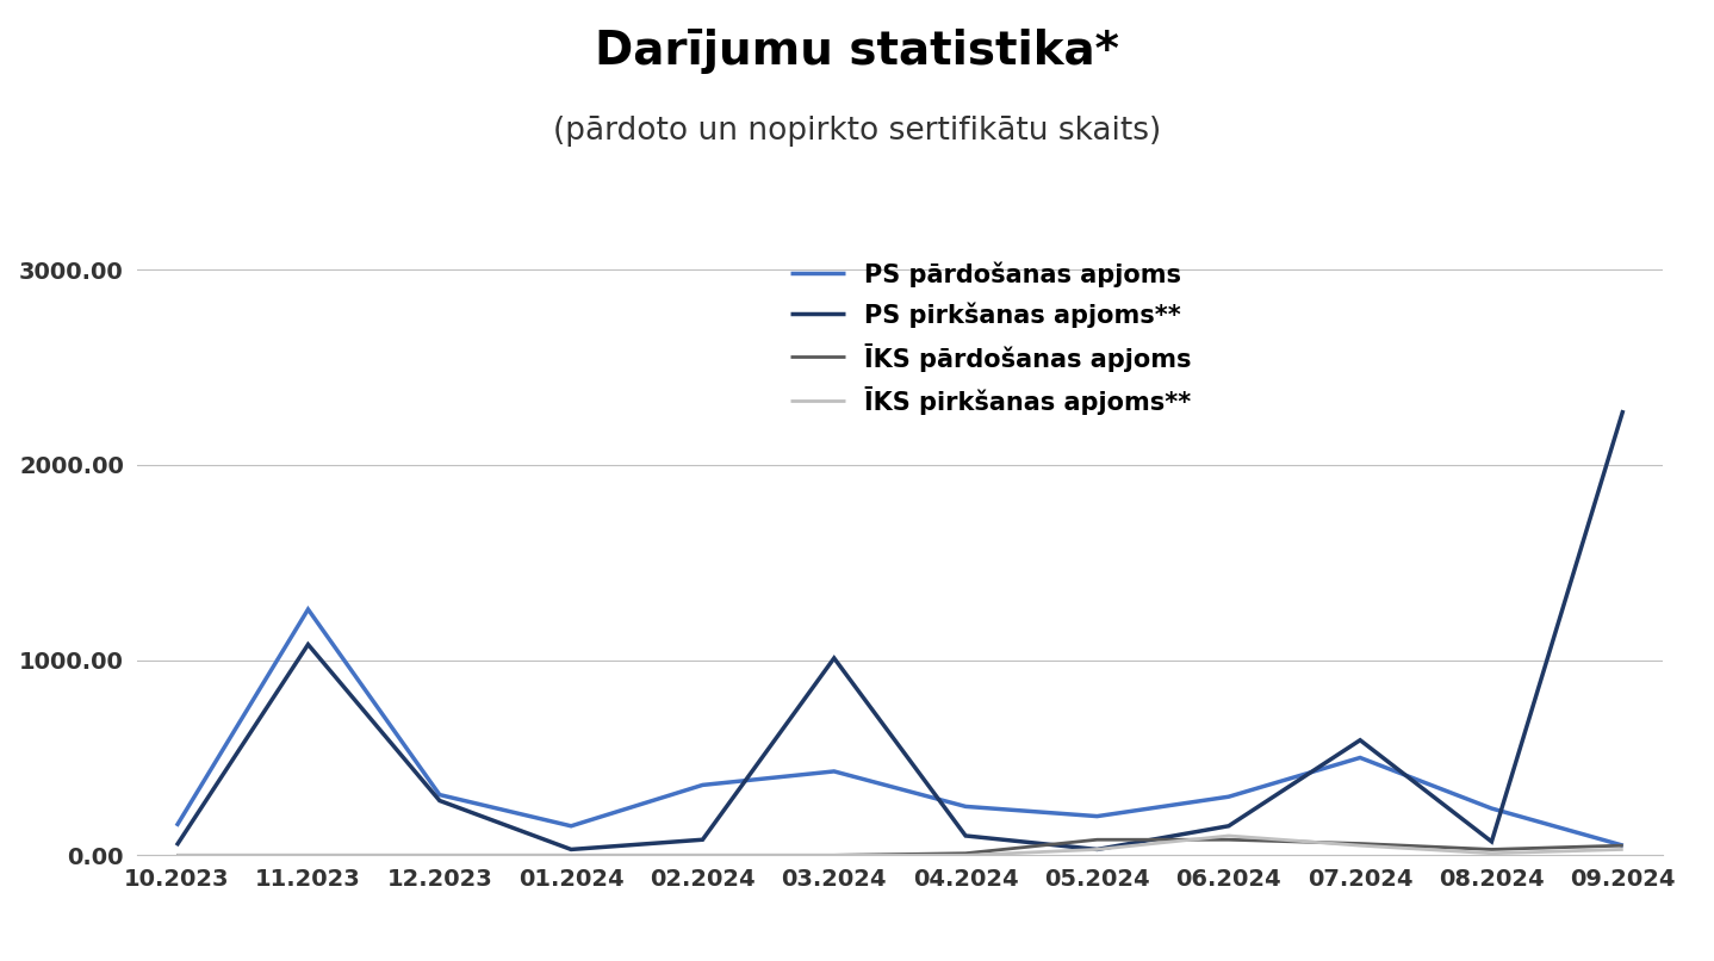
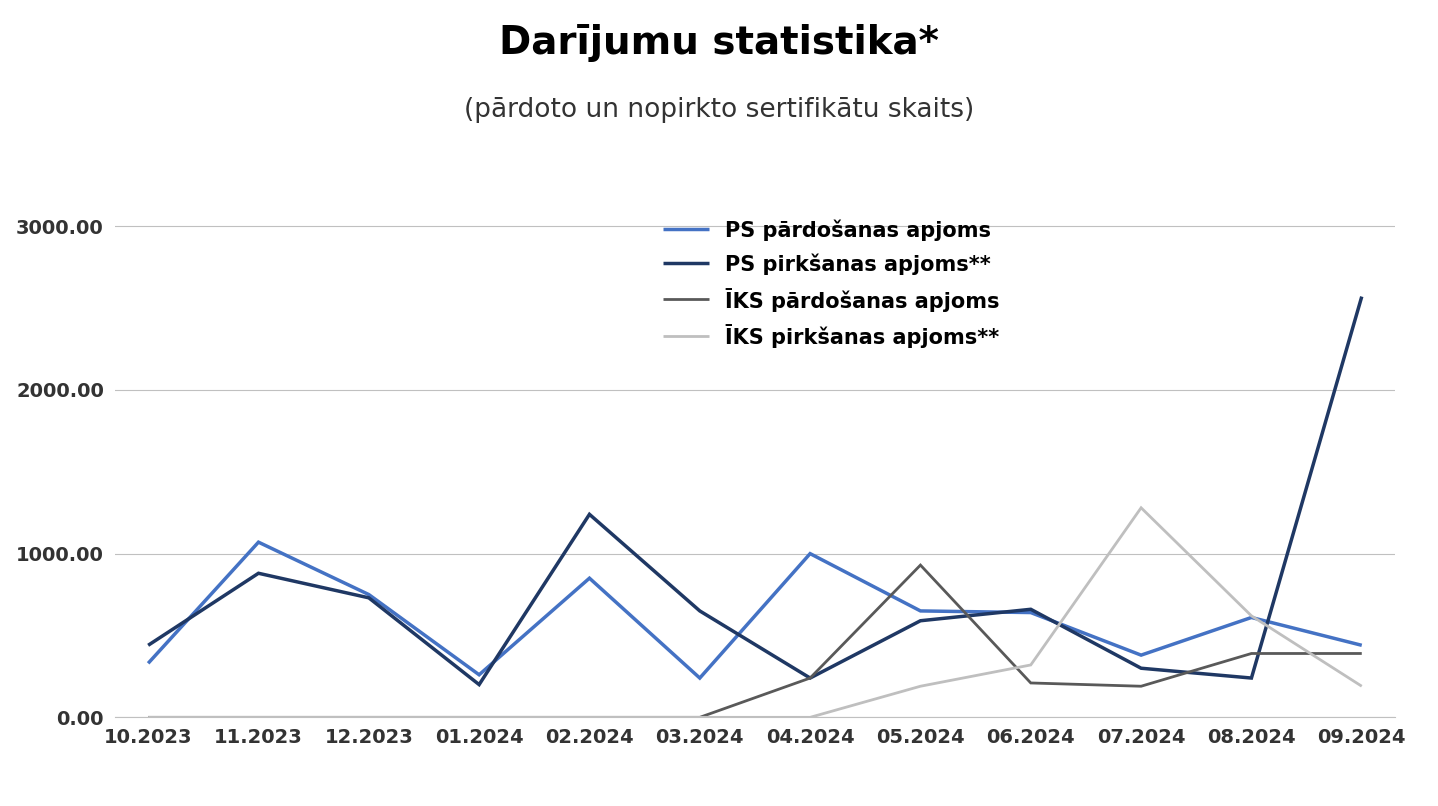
PS pārdošanas apjoms/10.2023: 150 -> 330
PS pirkšanas apjoms**/10.2023: 50 -> 440
PS pārdošanas apjoms/11.2023: 1260 -> 1070
PS pirkšanas apjoms**/11.2023: 1080 -> 880
PS pārdošanas apjoms/12.2023: 310 -> 750
PS pirkšanas apjoms**/12.2023: 280 -> 730
PS pārdošanas apjoms/01.2024: 150 -> 260
PS pirkšanas apjoms**/01.2024: 30 -> 200
PS pārdošanas apjoms/02.2024: 360 -> 850
PS pirkšanas apjoms**/02.2024: 80 -> 1240
PS pārdošanas apjoms/03.2024: 430 -> 240
PS pirkšanas apjoms**/03.2024: 1010 -> 650
PS pārdošanas apjoms/04.2024: 250 -> 1000
PS pirkšanas apjoms**/04.2024: 100 -> 240
ĪKS pārdošanas apjoms/04.2024: 10 -> 240
PS pārdošanas apjoms/05.2024: 200 -> 650
PS pirkšanas apjoms**/05.2024: 30 -> 590
ĪKS pārdošanas apjoms/05.2024: 80 -> 930
ĪKS pirkšanas apjoms**/05.2024: 30 -> 190
PS pārdošanas apjoms/06.2024: 300 -> 640
PS pirkšanas apjoms**/06.2024: 150 -> 660
ĪKS pārdošanas apjoms/06.2024: 80 -> 210
ĪKS pirkšanas apjoms**/06.2024: 100 -> 320
PS pārdošanas apjoms/07.2024: 500 -> 380
PS pirkšanas apjoms**/07.2024: 590 -> 300
ĪKS pārdošanas apjoms/07.2024: 60 -> 190
ĪKS pirkšanas apjoms**/07.2024: 50 -> 1280
PS pārdošanas apjoms/08.2024: 240 -> 610
PS pirkšanas apjoms**/08.2024: 70 -> 240
ĪKS pārdošanas apjoms/08.2024: 30 -> 390
ĪKS pirkšanas apjoms**/08.2024: 10 -> 620
PS pārdošanas apjoms/09.2024: 50 -> 440
PS pirkšanas apjoms**/09.2024: 2280 -> 2570
ĪKS pārdošanas apjoms/09.2024: 50 -> 390
ĪKS pirkšanas apjoms**/09.2024: 30 -> 190
